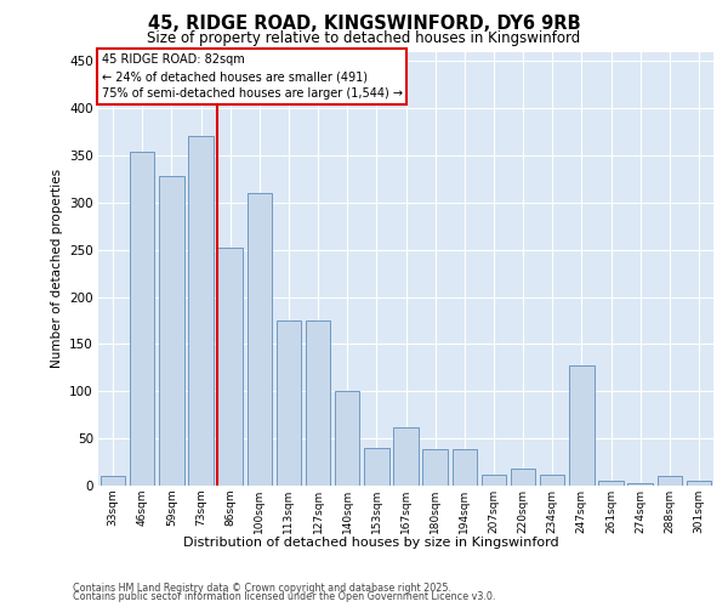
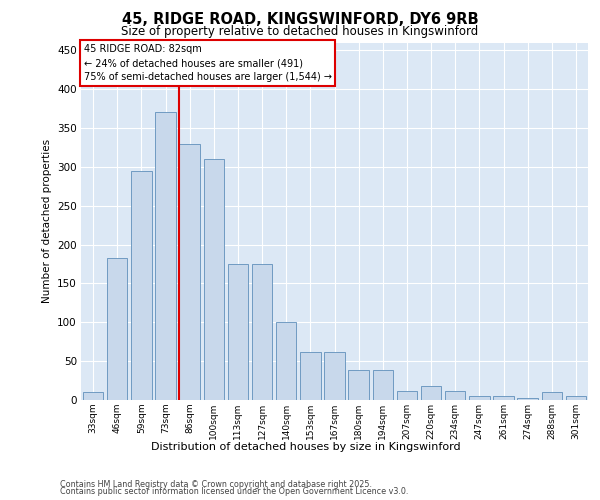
46sqm: 354 -> 183
59sqm: 328 -> 295
86sqm: 252 -> 330
153sqm: 40 -> 62
247sqm: 128 -> 5
